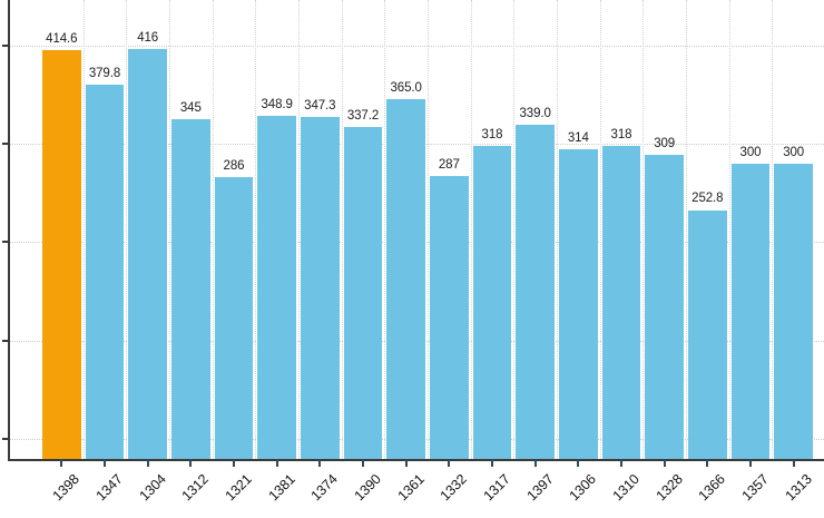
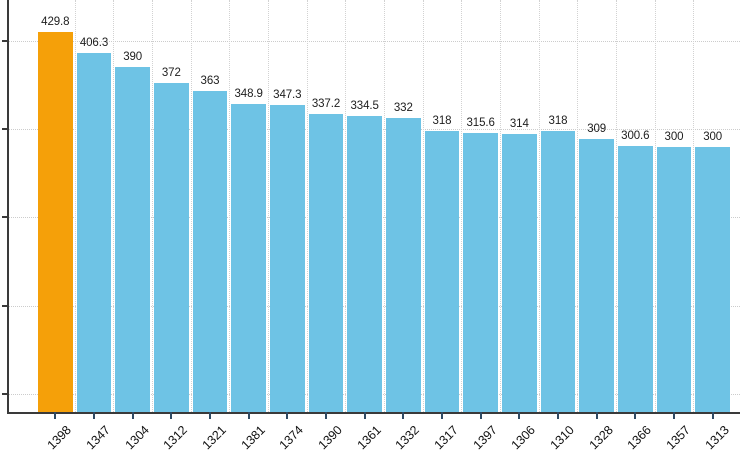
1398: 414.6 -> 429.8
1347: 379.8 -> 406.3
1304: 416 -> 390
1312: 345 -> 372
1321: 286 -> 363
1361: 365.0 -> 334.5
1332: 287 -> 332
1397: 339.0 -> 315.6
1366: 252.8 -> 300.6
